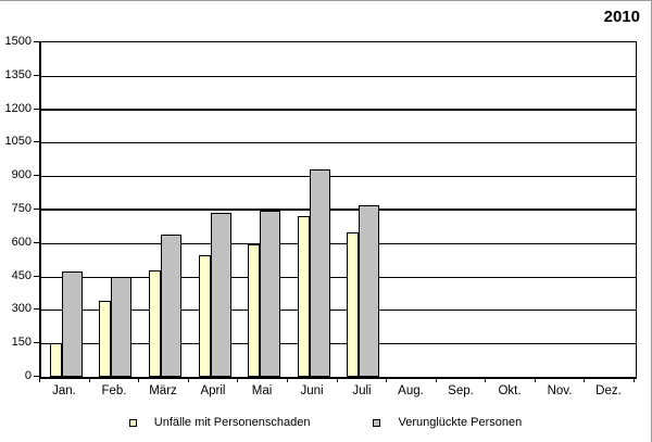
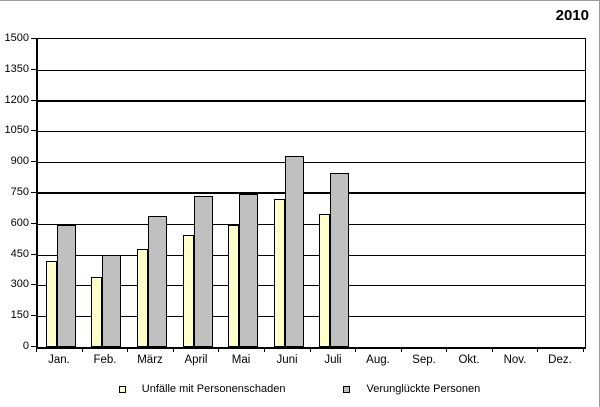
Unfälle mit Personenschaden/Jan.: 150 -> 420
Verunglückte Personen/Jan.: 470 -> 600
Verunglückte Personen/Juli: 770 -> 840
